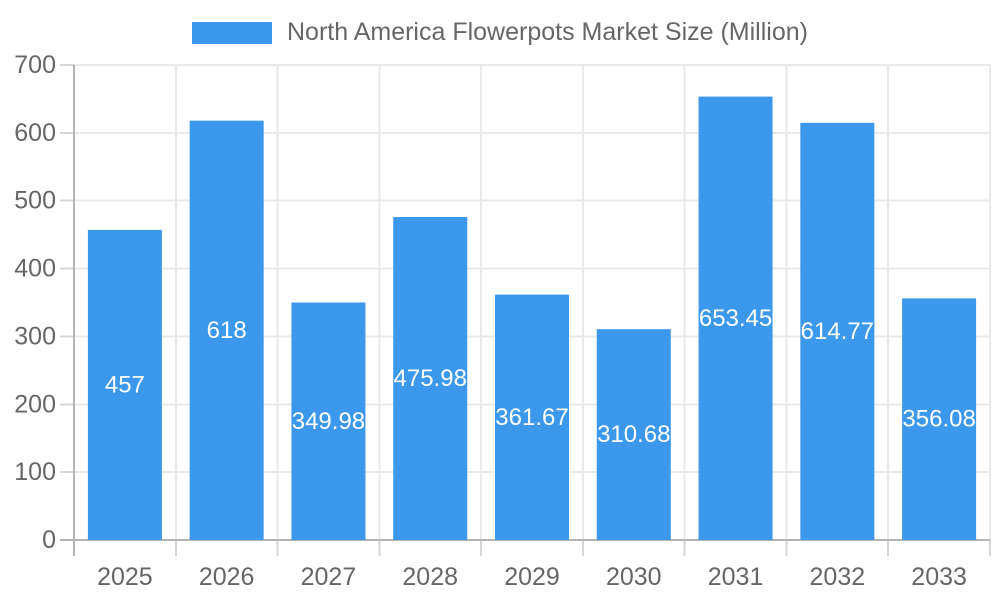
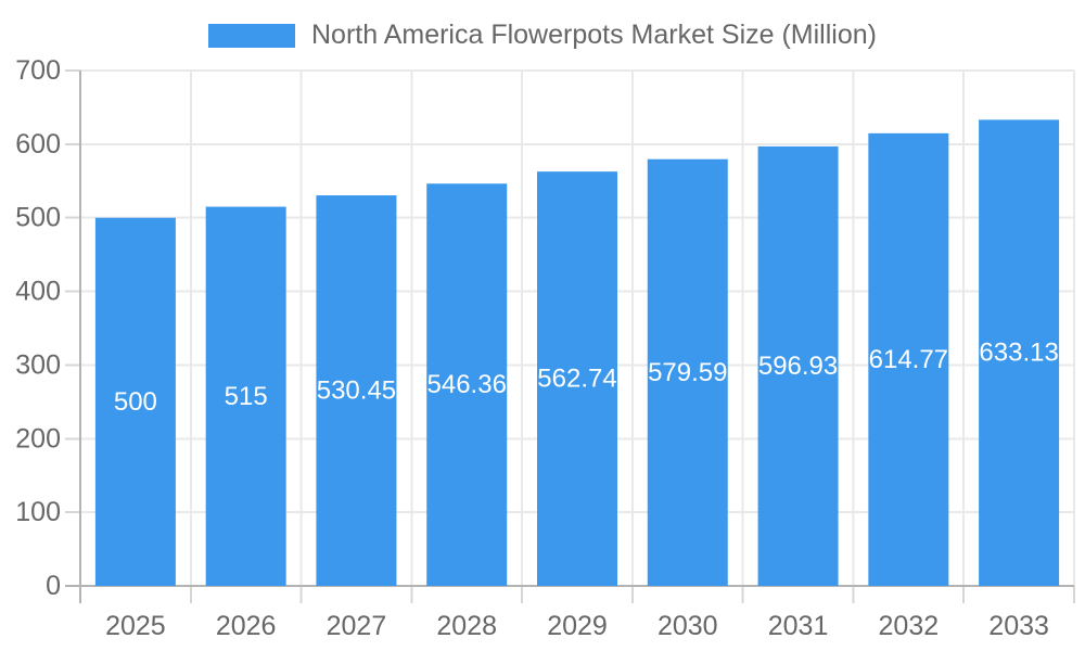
2025: 457 -> 500
2026: 618 -> 515
2027: 349.98 -> 530.45
2028: 475.98 -> 546.36
2029: 361.67 -> 562.74
2030: 310.68 -> 579.59
2031: 653.45 -> 596.93
2033: 356.08 -> 633.13
